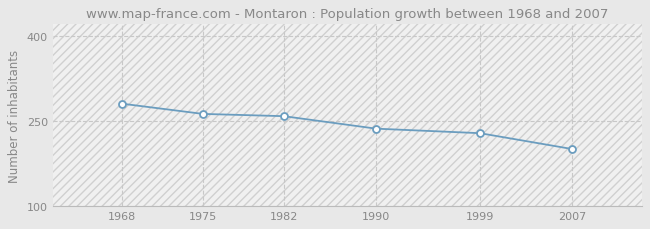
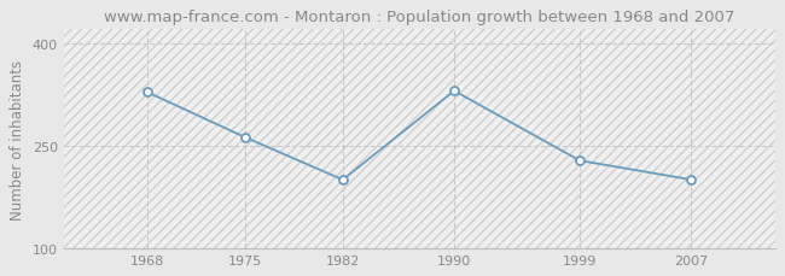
1968: 280 -> 328
1982: 258 -> 200
1990: 236 -> 330
